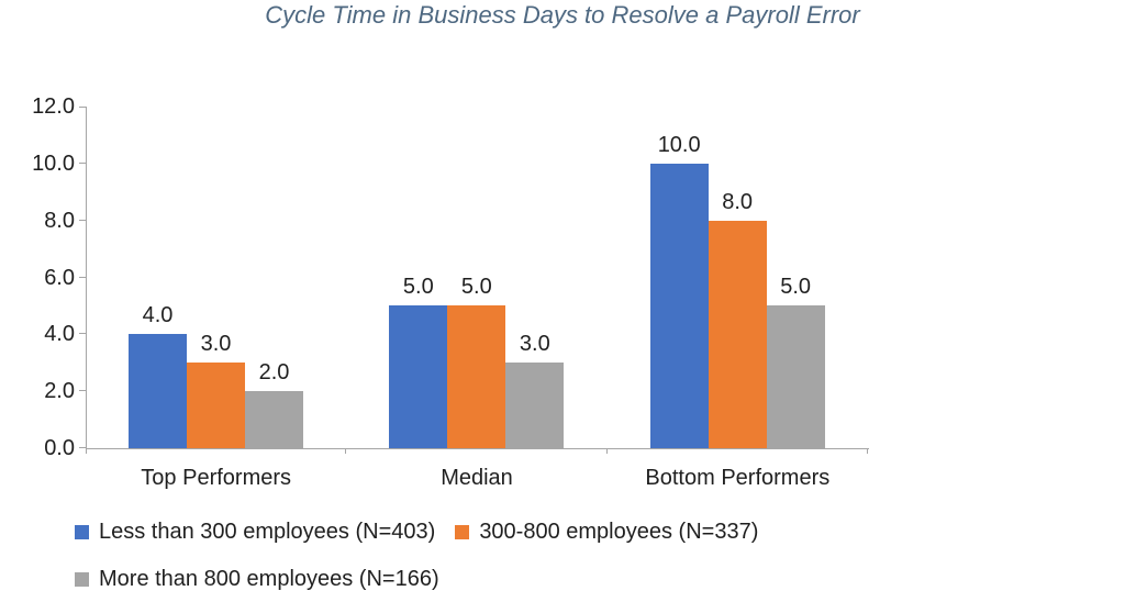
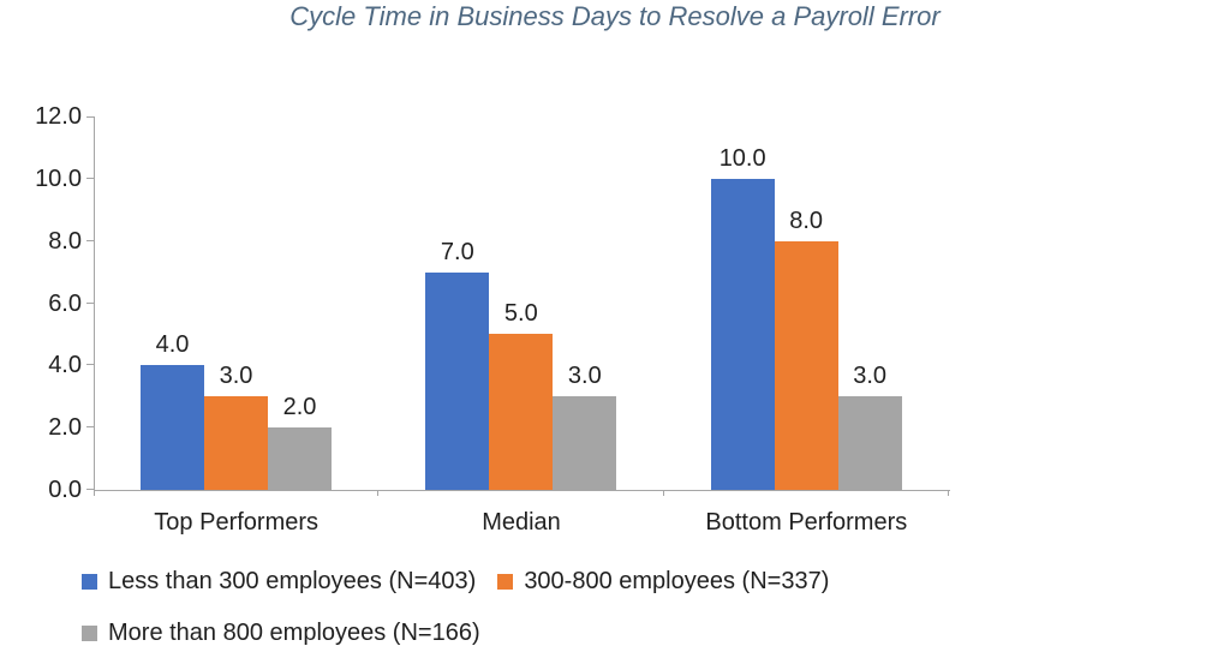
Less than 300 employees (N=403)/Median: 5.0 -> 7.0
More than 800 employees (N=166)/Bottom Performers: 5.0 -> 3.0
